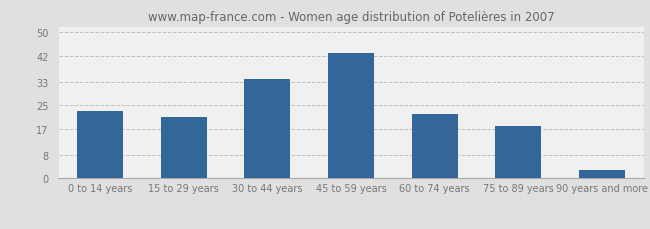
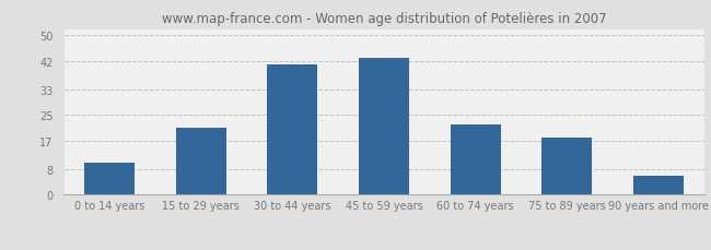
0 to 14 years: 23 -> 10
30 to 44 years: 34 -> 41
90 years and more: 3 -> 6
